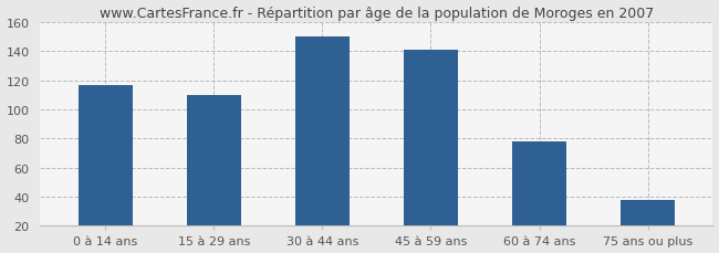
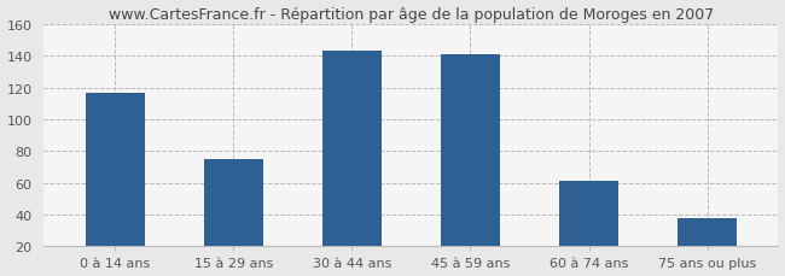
15 à 29 ans: 110 -> 75
30 à 44 ans: 150 -> 143
60 à 74 ans: 78 -> 61
